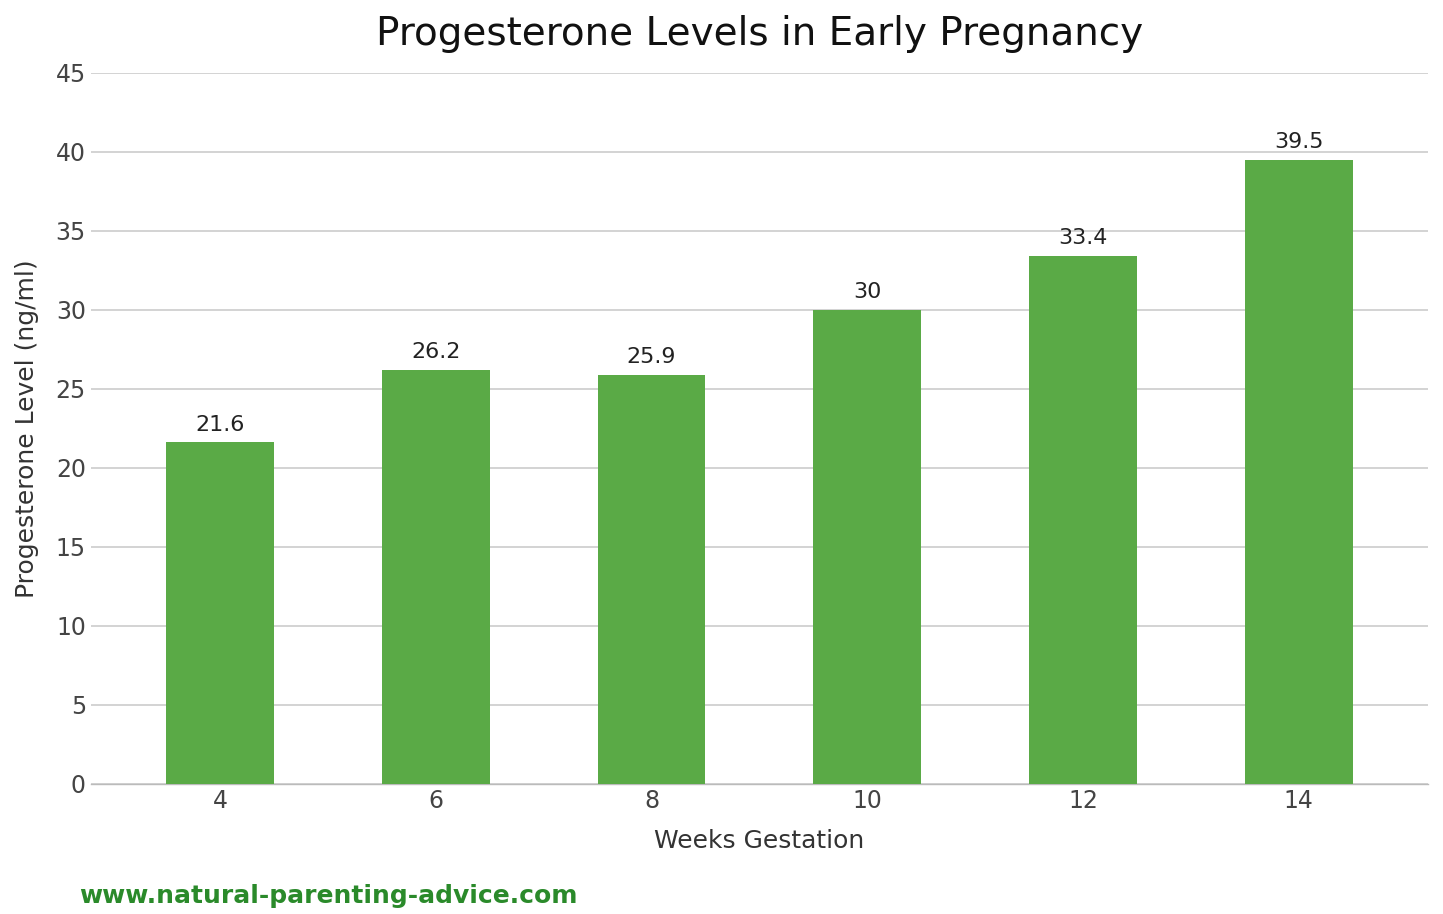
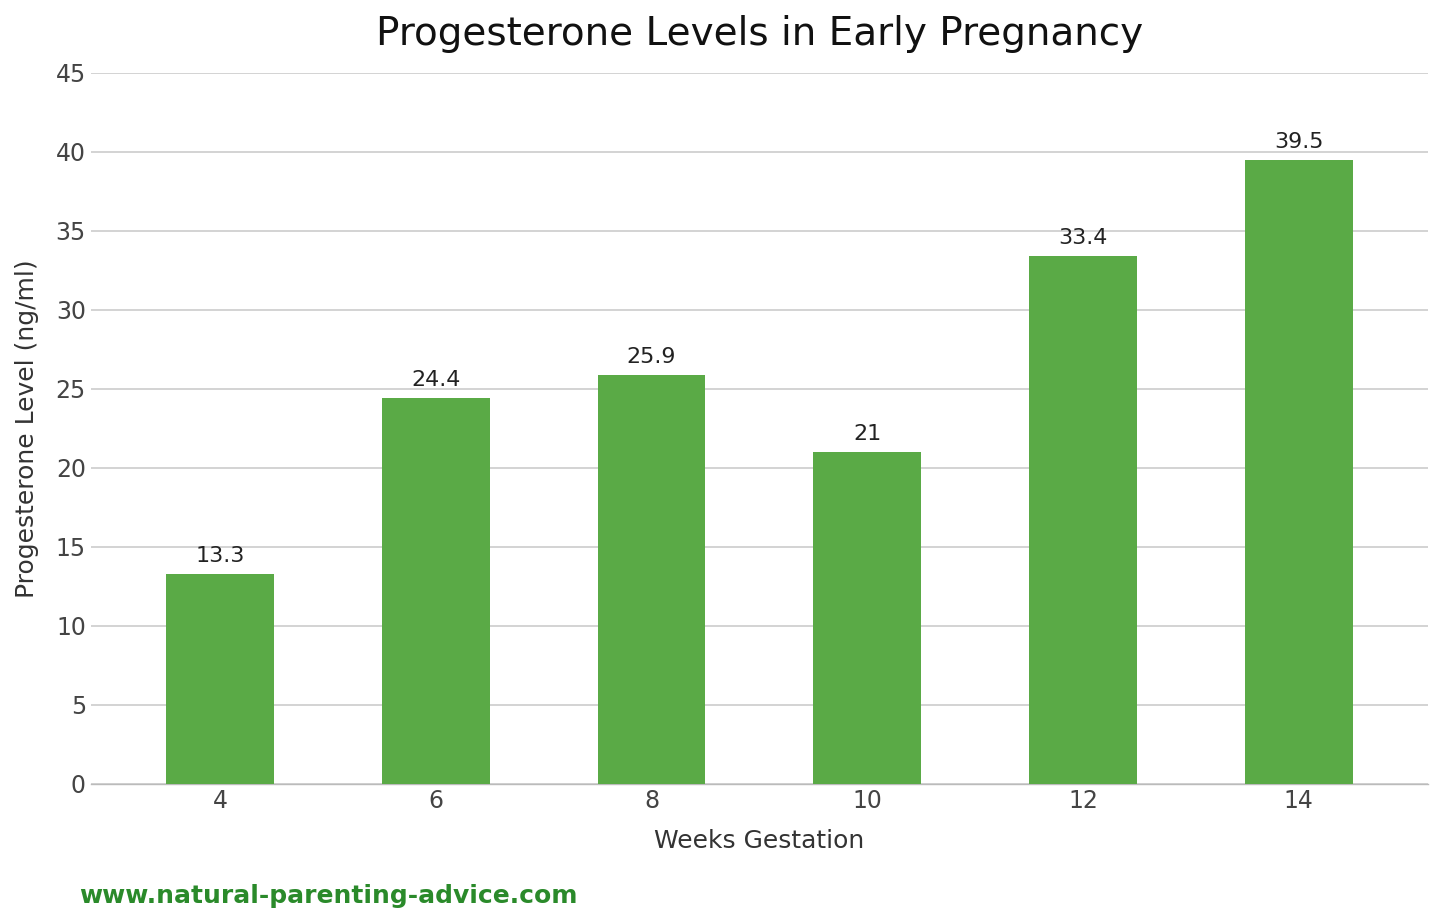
4: 21.6 -> 13.3
6: 26.2 -> 24.4
10: 30 -> 21
